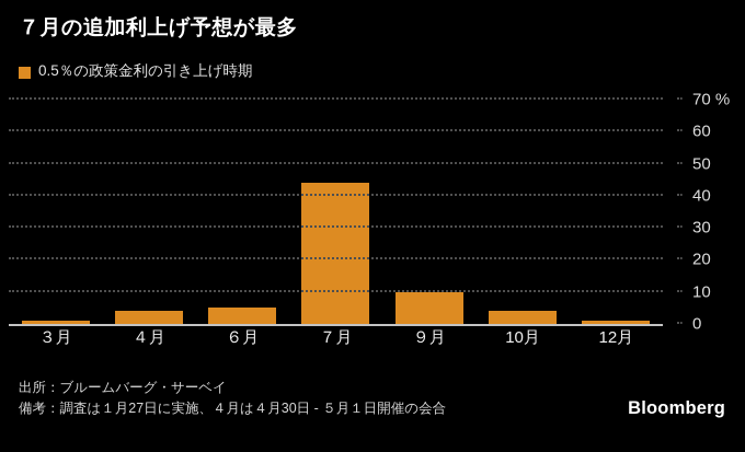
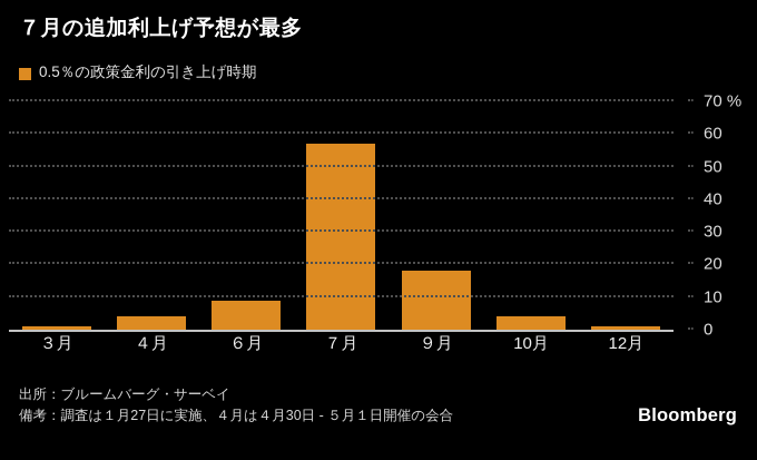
６月: 5% -> 9%
７月: 44% -> 57%
９月: 10% -> 18%
